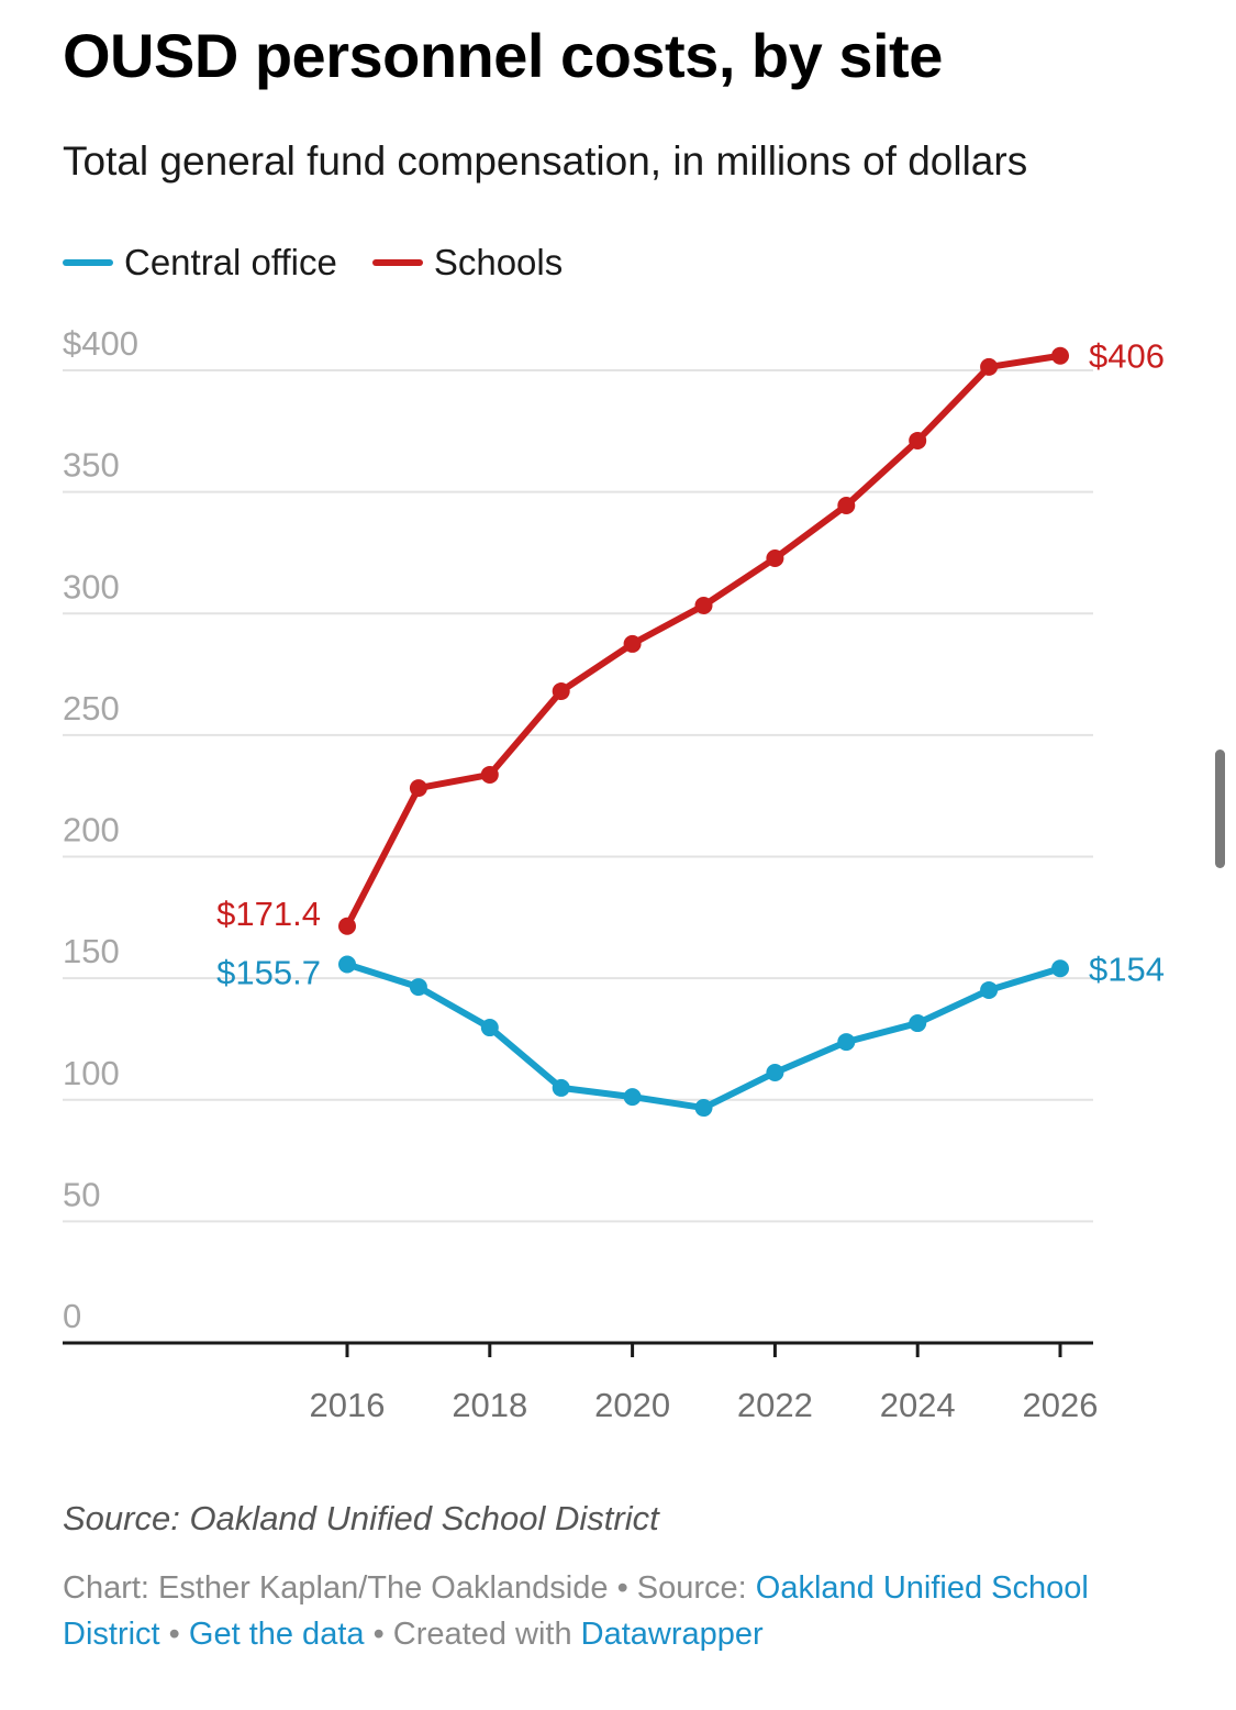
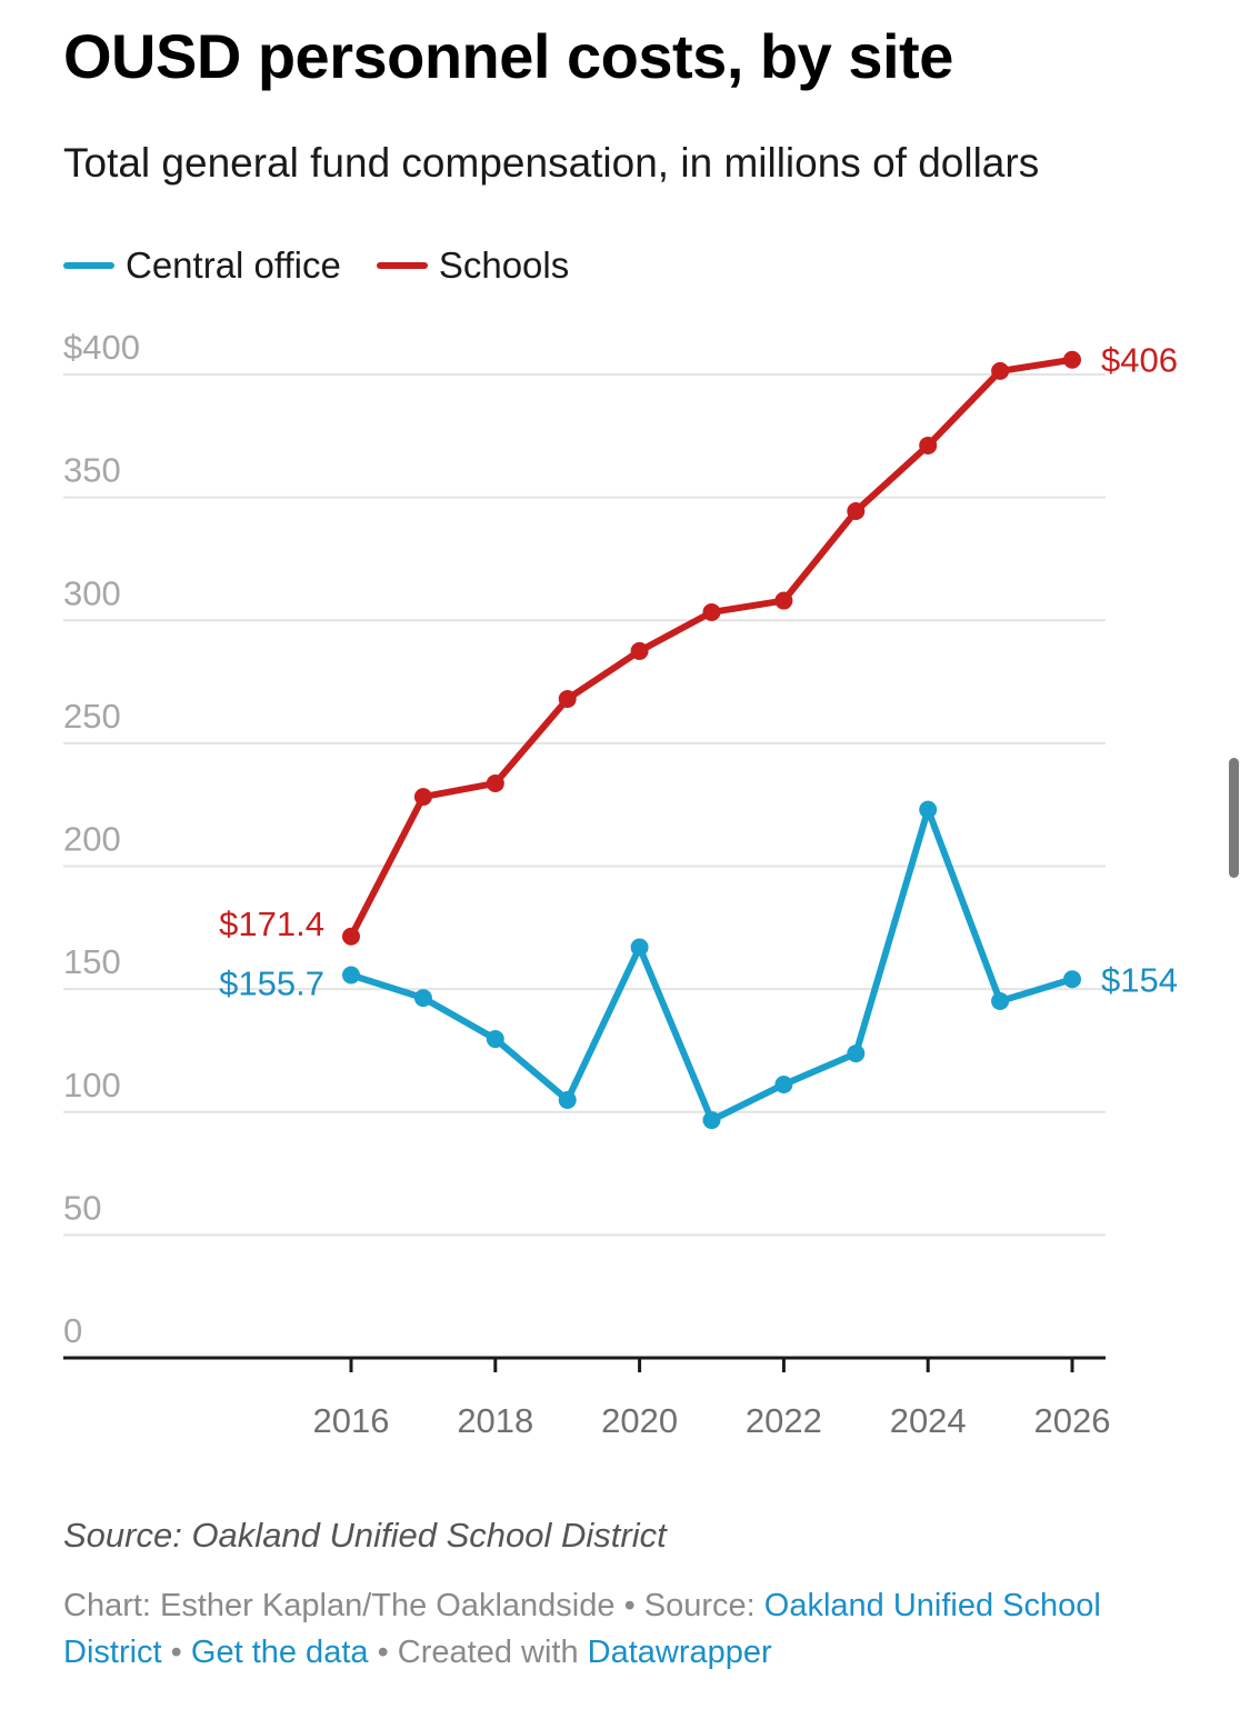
Central office/2020: $101 -> $167
Schools/2022: $323 -> $308
Central office/2024: $132 -> $223
